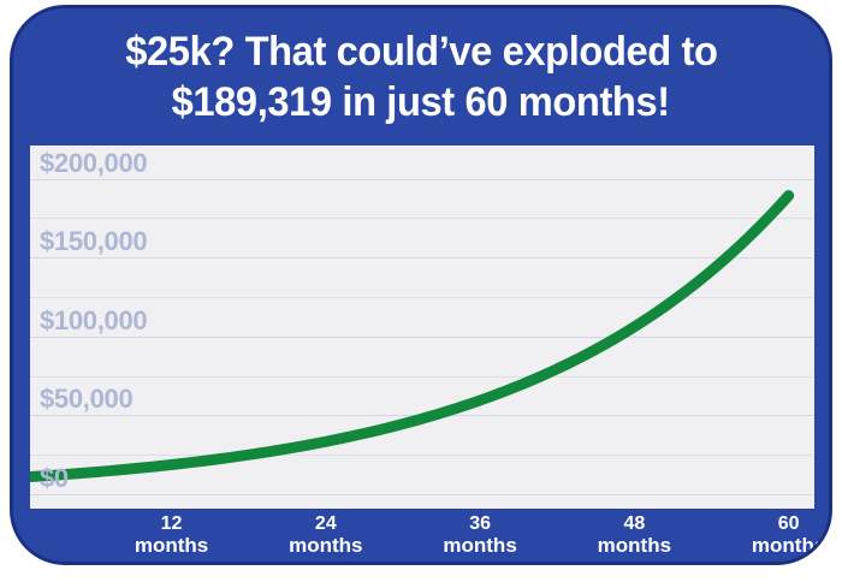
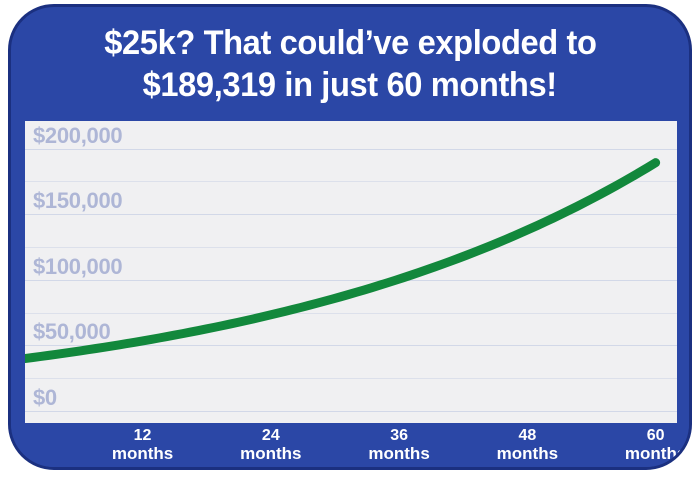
12: $11000 -> $40000
24: $44000 -> $26000
36: $79000 -> $105000
48: $122000 -> $149000
